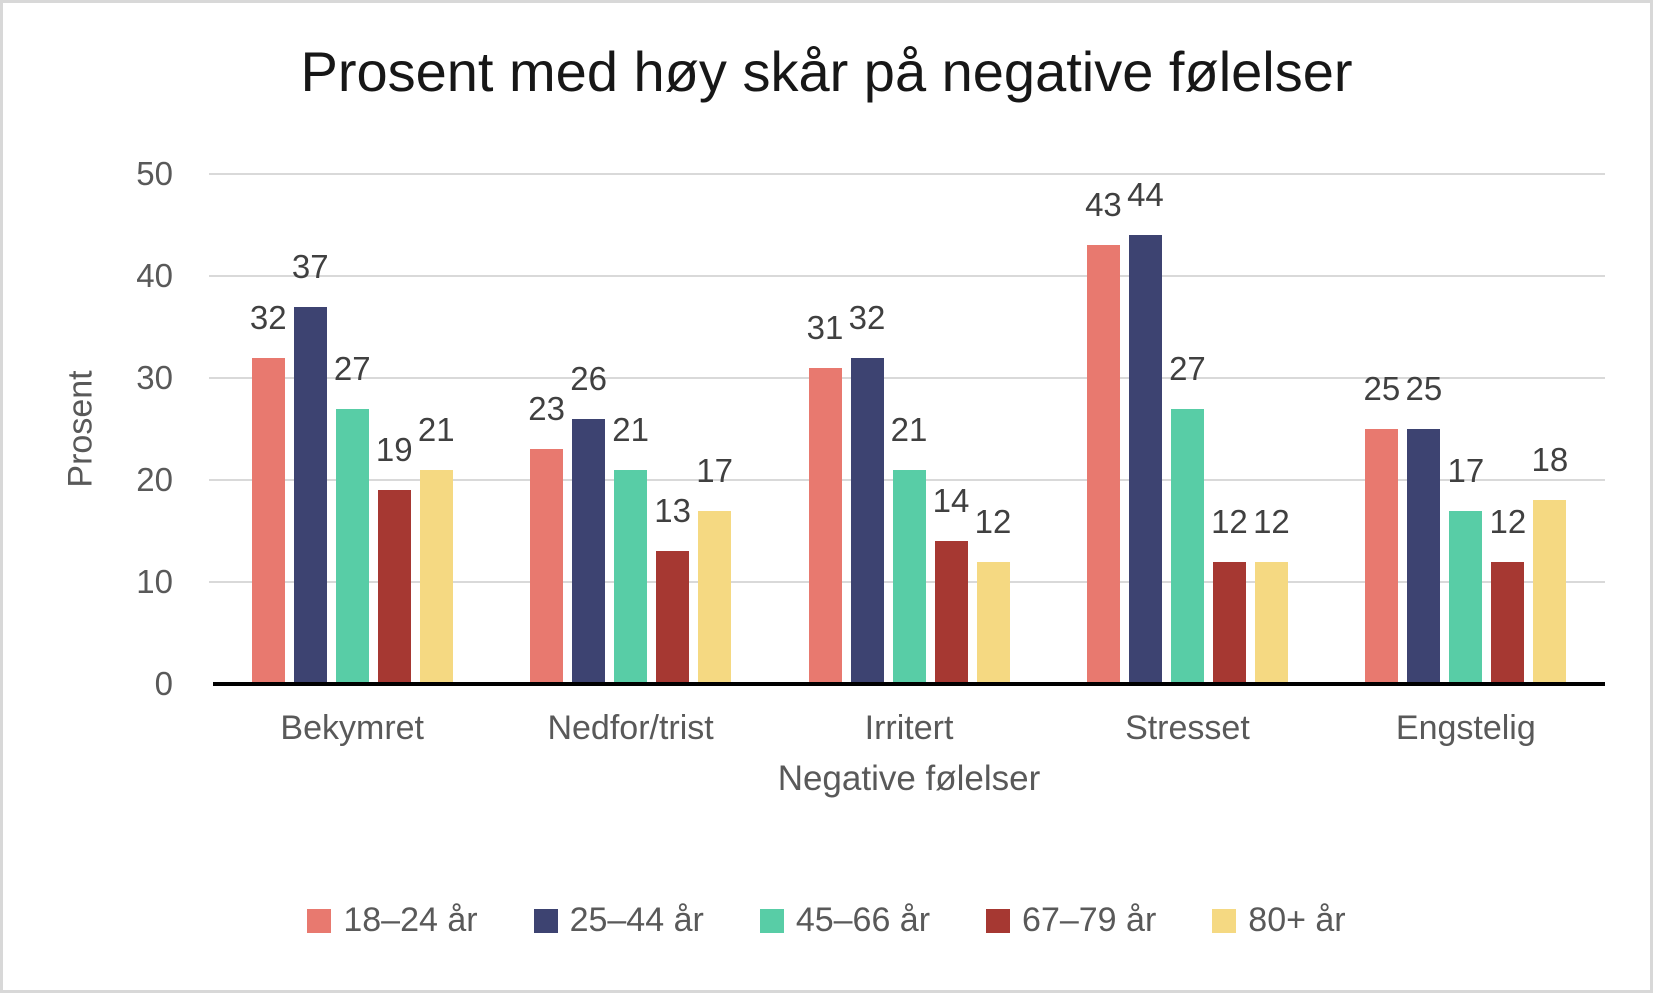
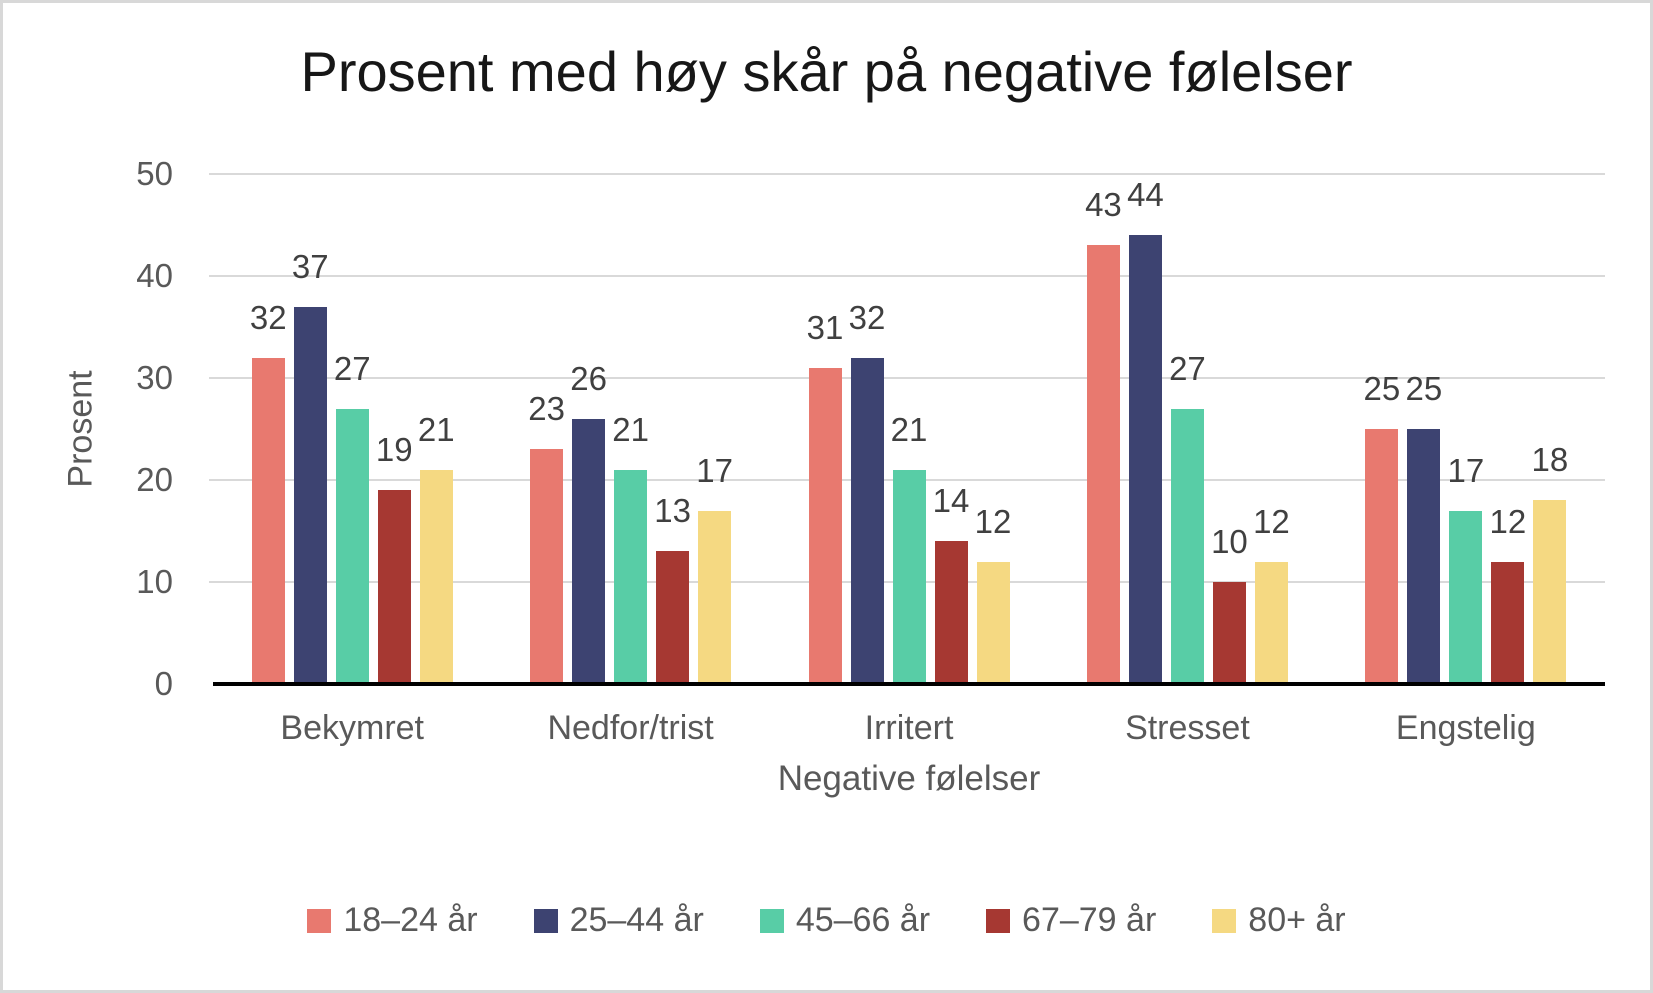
67–79 år/Stresset: 12 -> 10
